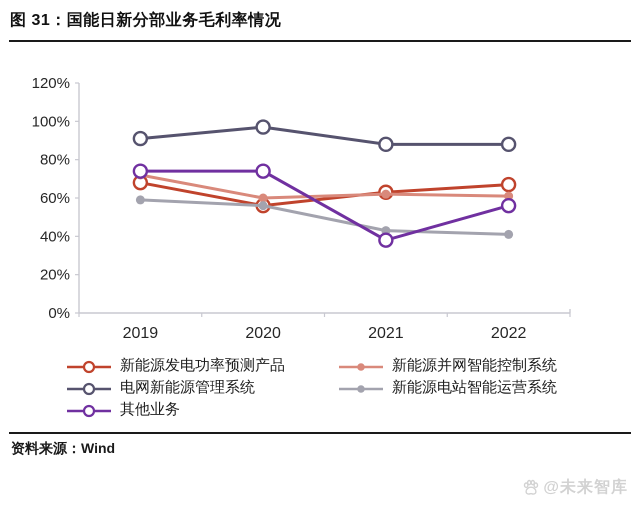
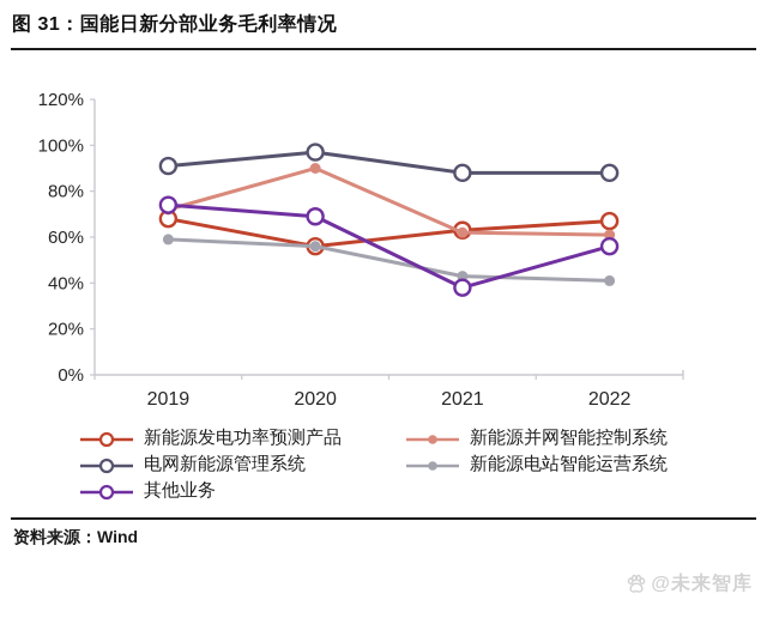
新能源并网智能控制系统/2020: 60% -> 90%
其他业务/2020: 74% -> 69%
